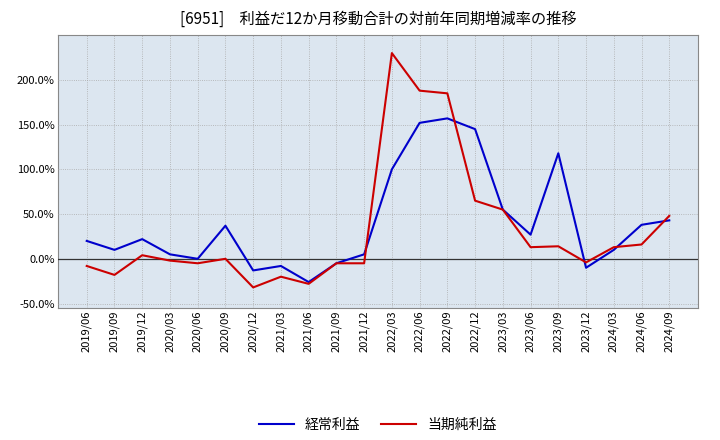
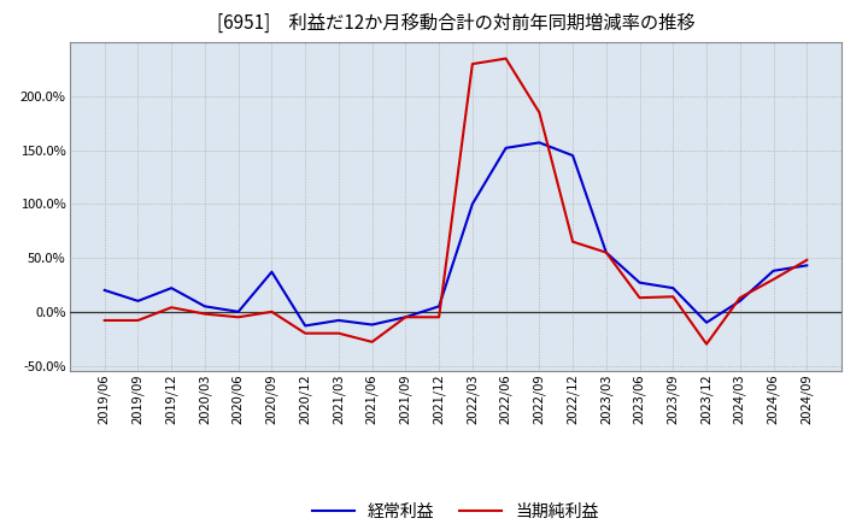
当期純利益/2019/09: -18% -> -8%
当期純利益/2020/12: -32% -> -20%
経常利益/2021/06: -26% -> -12%
当期純利益/2022/06: 188% -> 235%
経常利益/2023/09: 118% -> 22%
当期純利益/2023/12: -4% -> -30%
当期純利益/2024/06: 16% -> 30%
